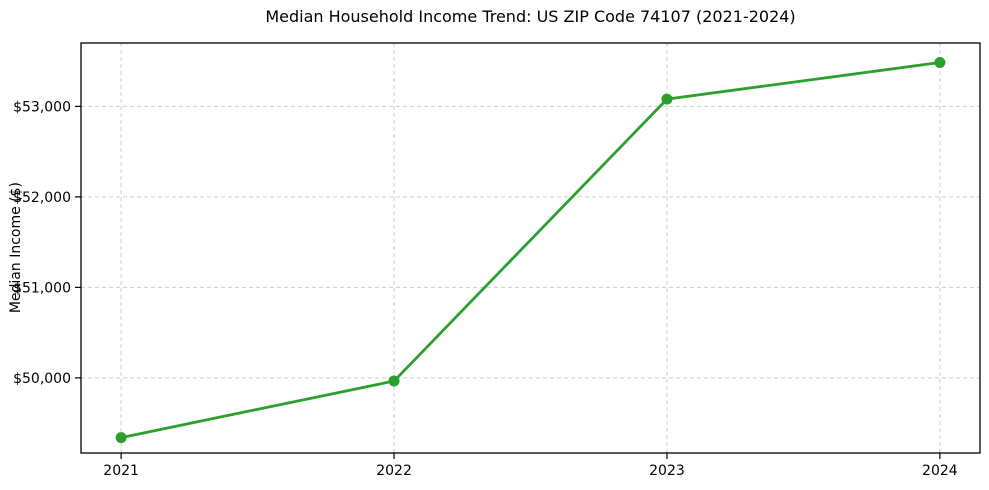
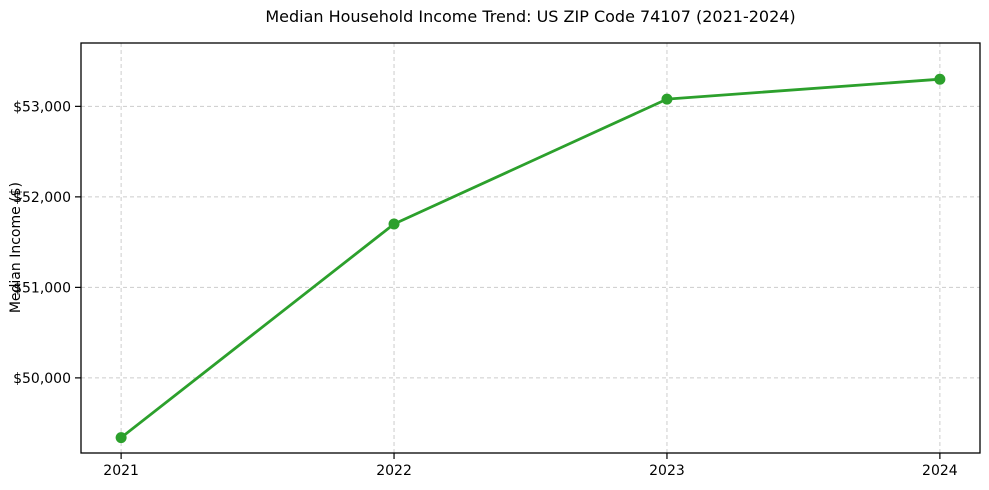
2022: $50000 -> $51700
2024: $53500 -> $53300
